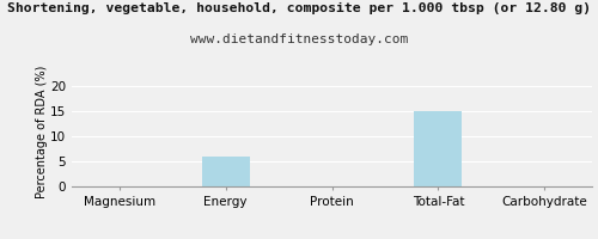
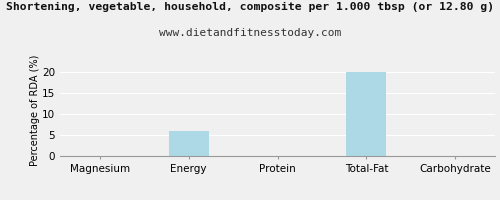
Total-Fat: 15 -> 20
